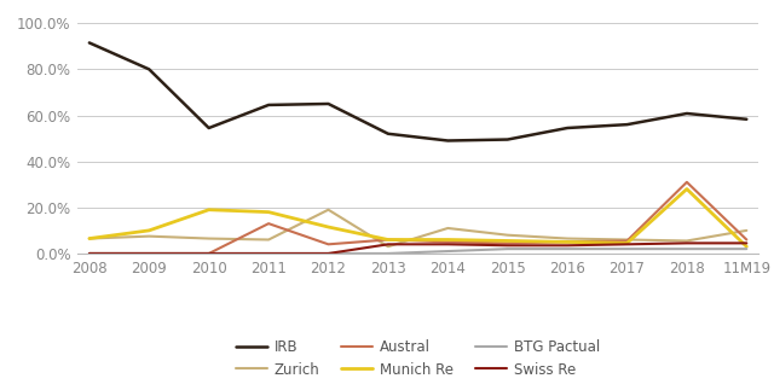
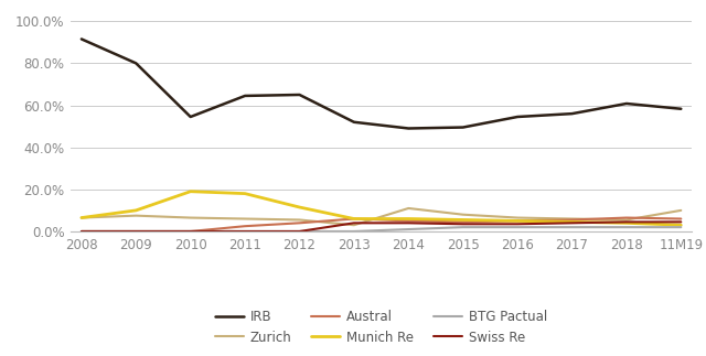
Austral/2011: 13% -> 3%
Zurich/2012: 19% -> 6%
Austral/2018: 31% -> 7%
Munich Re/2018: 28% -> 4%
